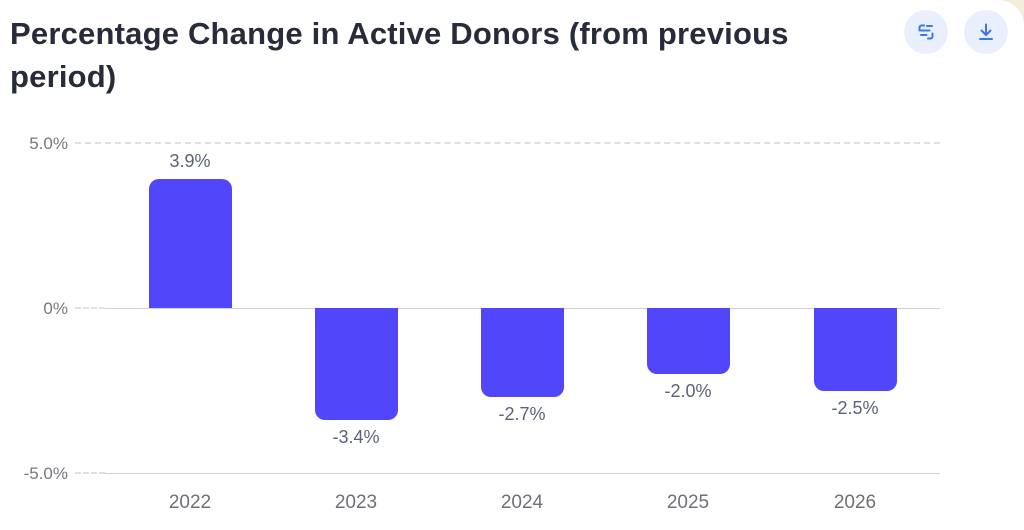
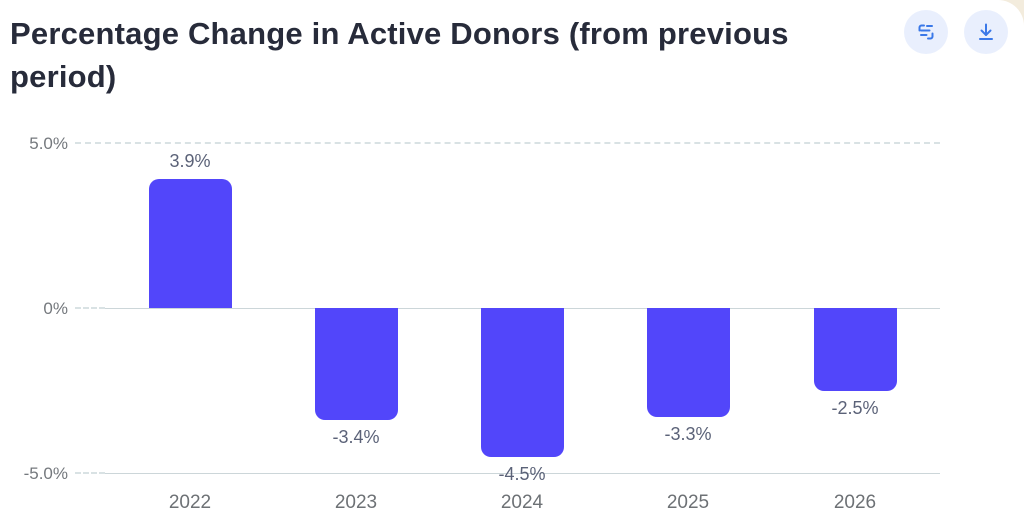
2024: -2.7% -> -4.5%
2025: -2.0% -> -3.3%
